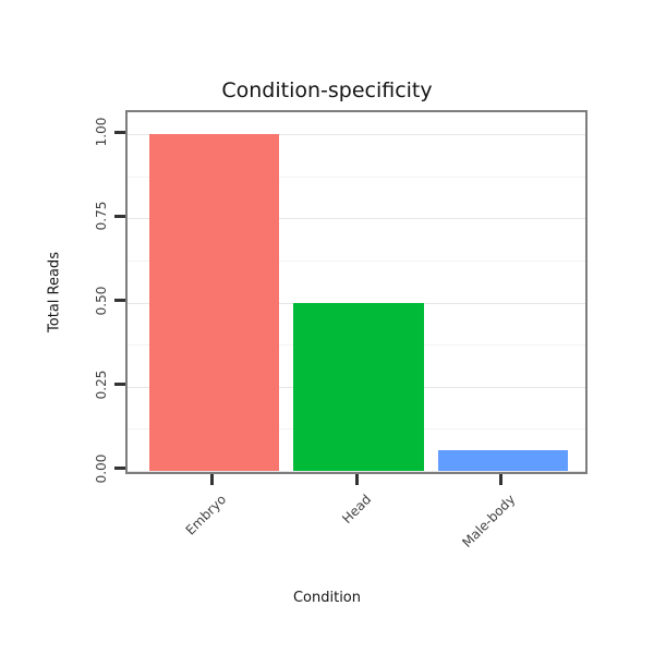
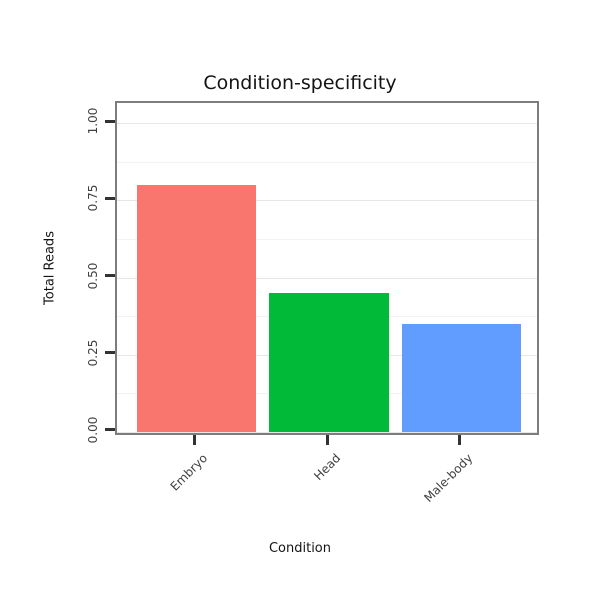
Embryo: 1.00 -> 0.80
Head: 0.50 -> 0.45
Male-body: 0.06 -> 0.35
